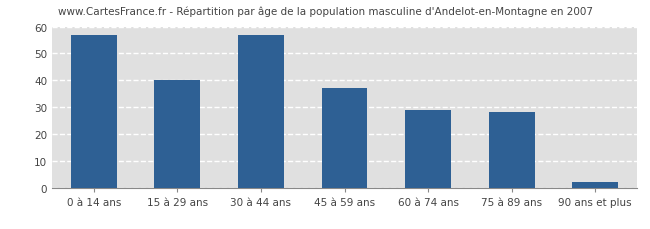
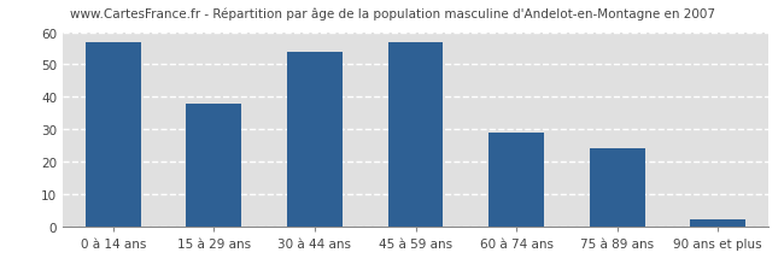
15 à 29 ans: 40 -> 38
30 à 44 ans: 57 -> 54
45 à 59 ans: 37 -> 57
75 à 89 ans: 28 -> 24
